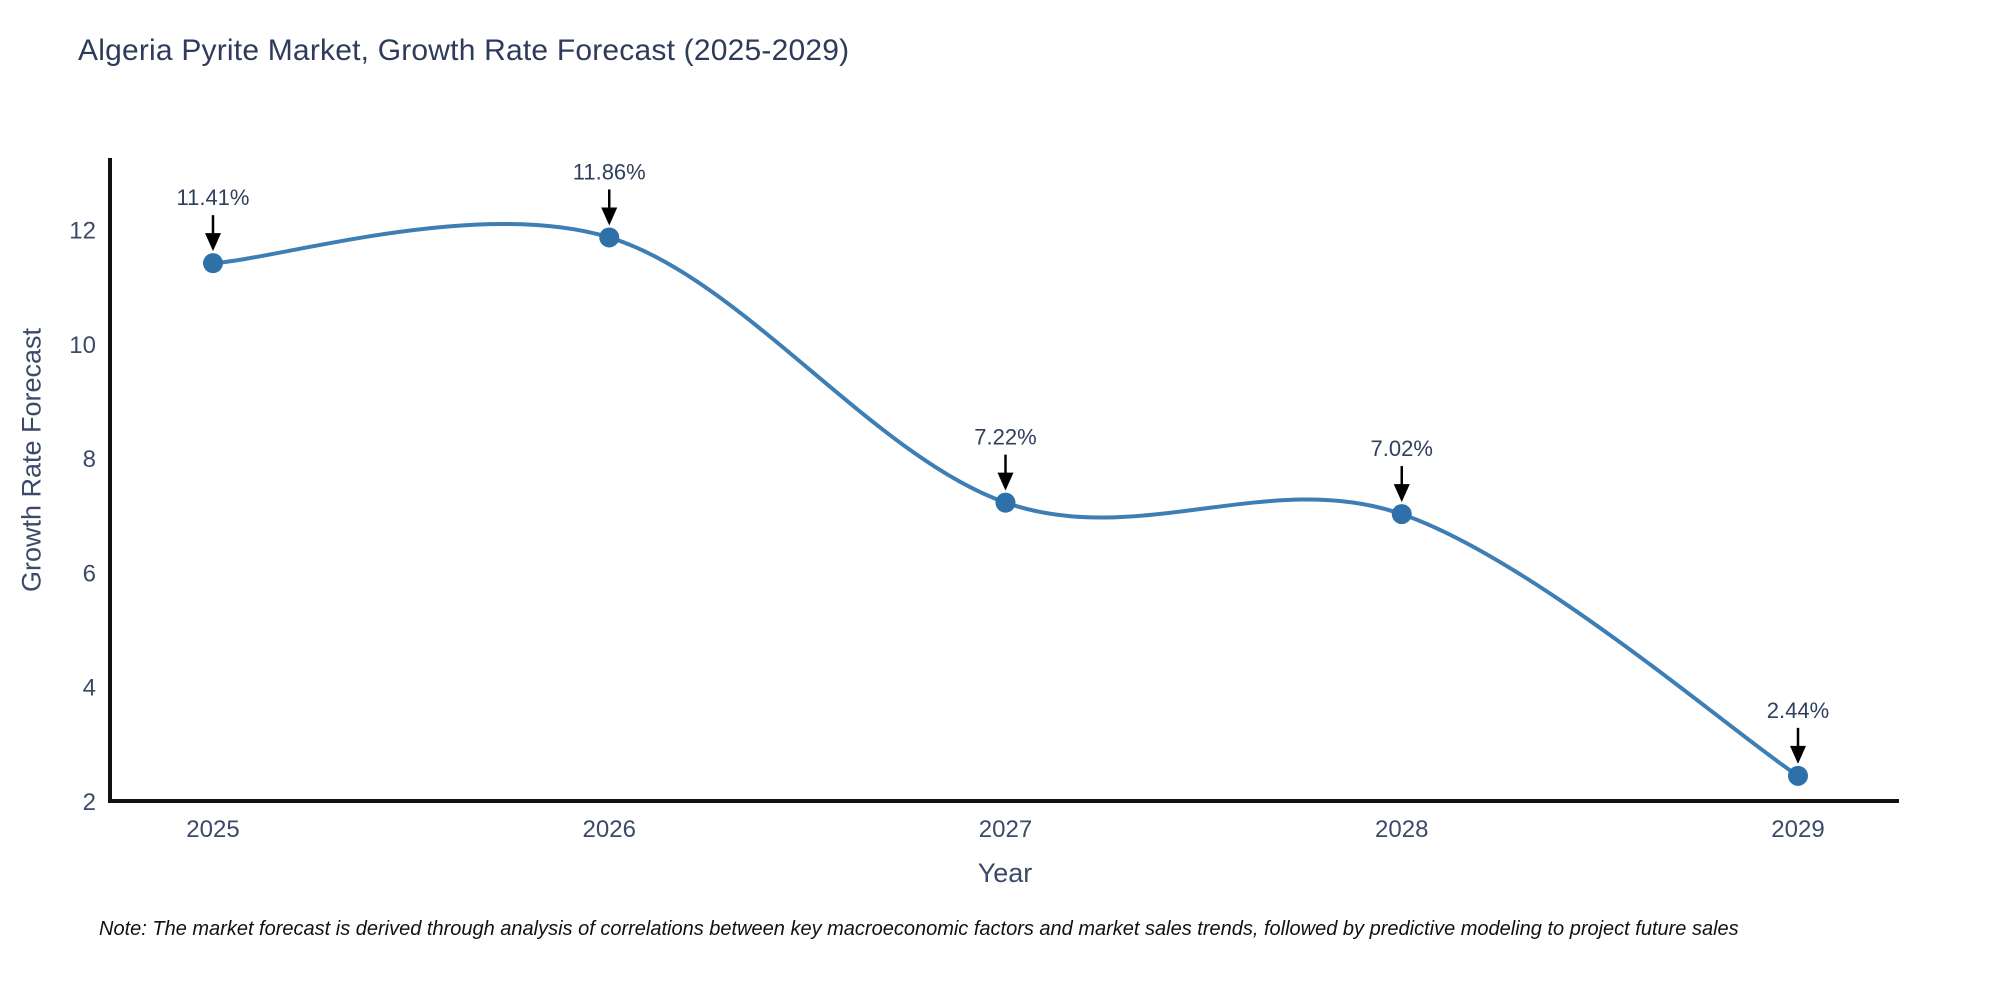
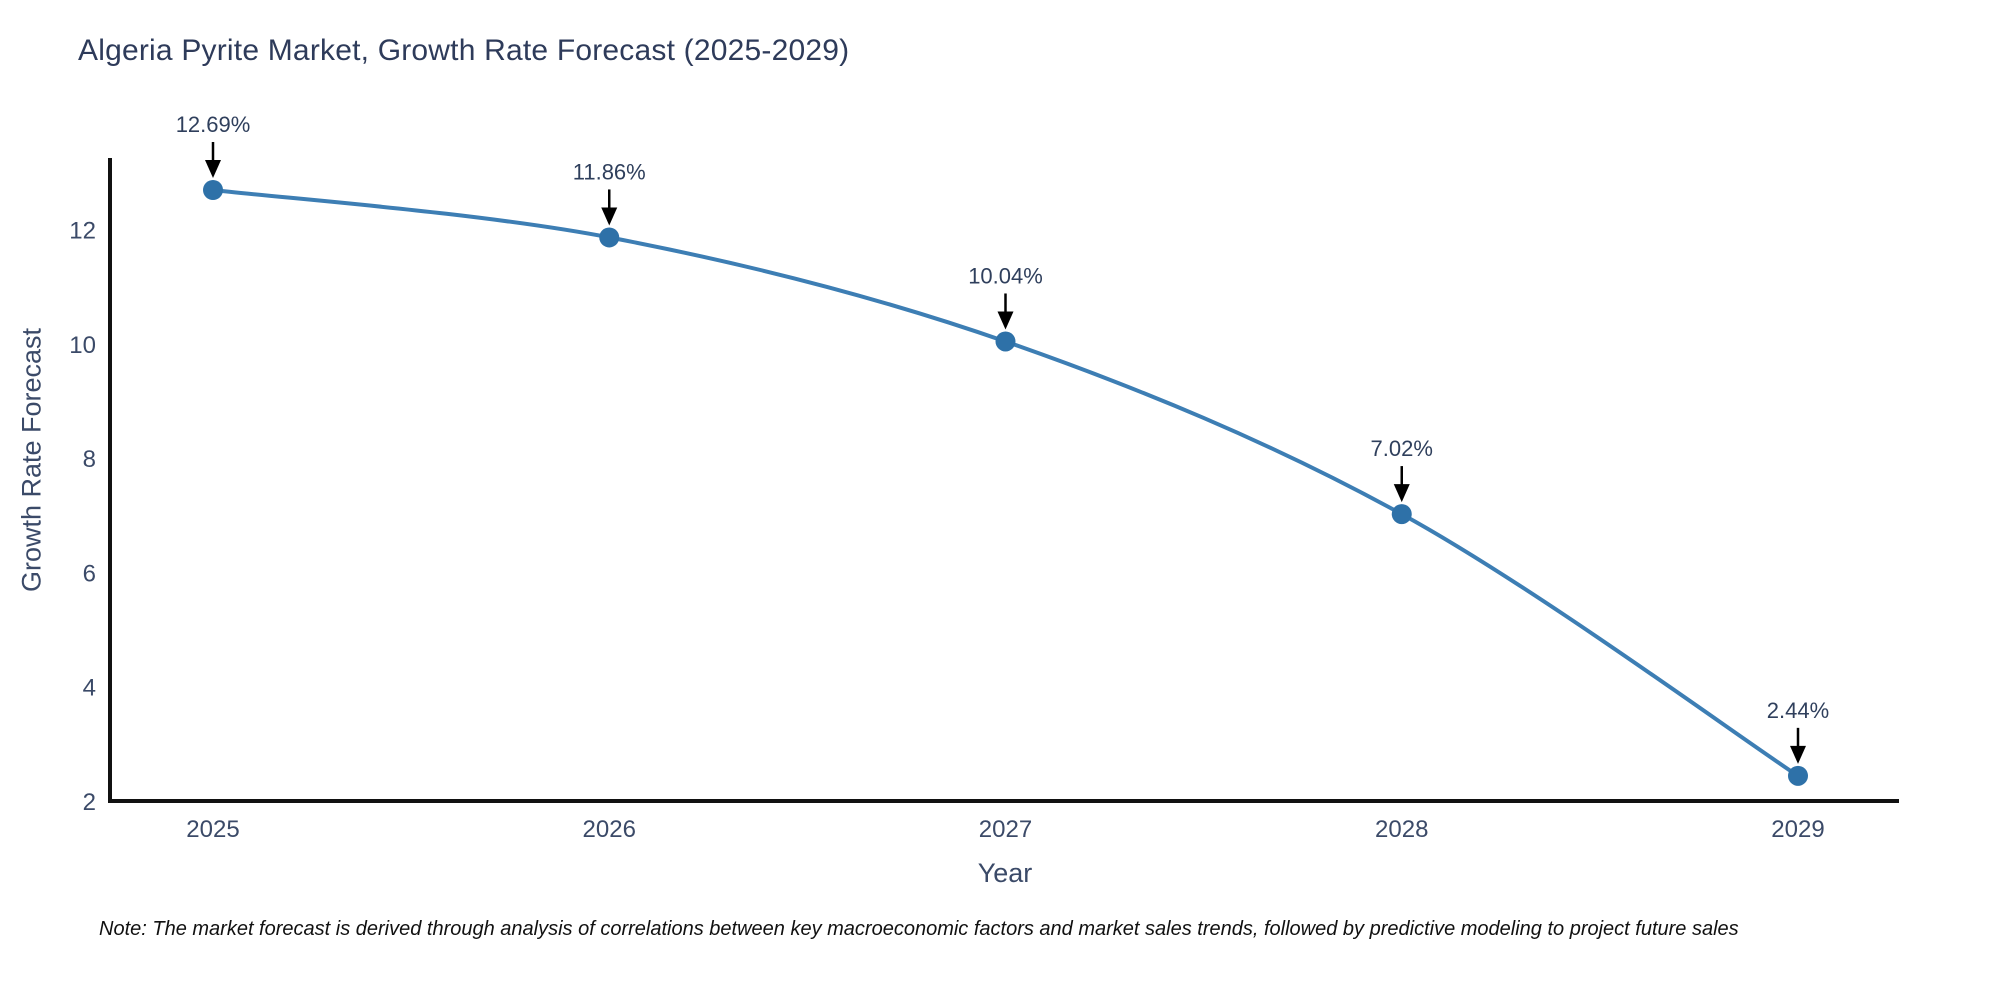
2025: 11.41% -> 12.69%
2027: 7.22% -> 10.04%
